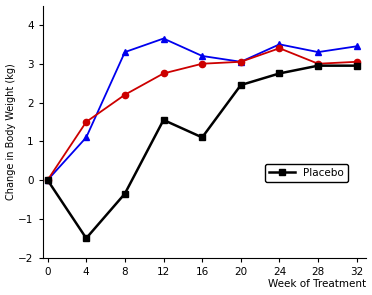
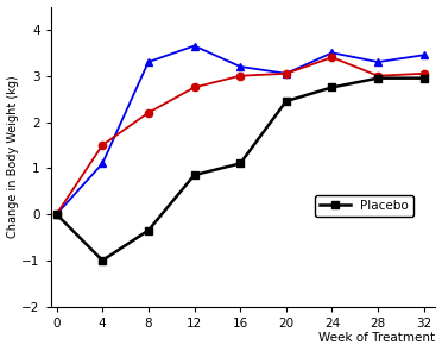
Placebo/4: -1.50 -> -1.00
Placebo/12: 1.55 -> 0.85
